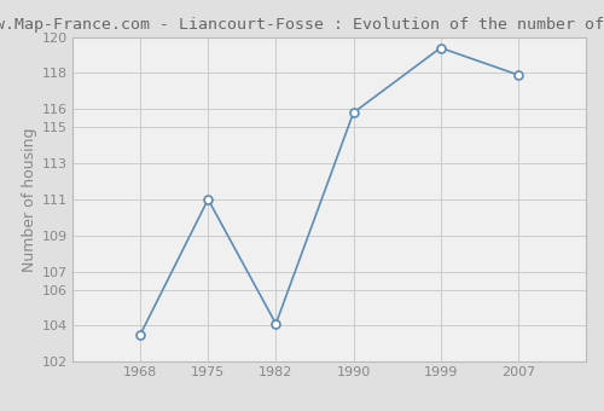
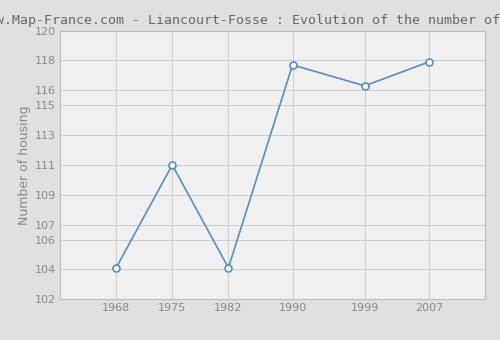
1968: 103.5 -> 104.1
1990: 115.8 -> 117.7
1999: 119.4 -> 116.3
